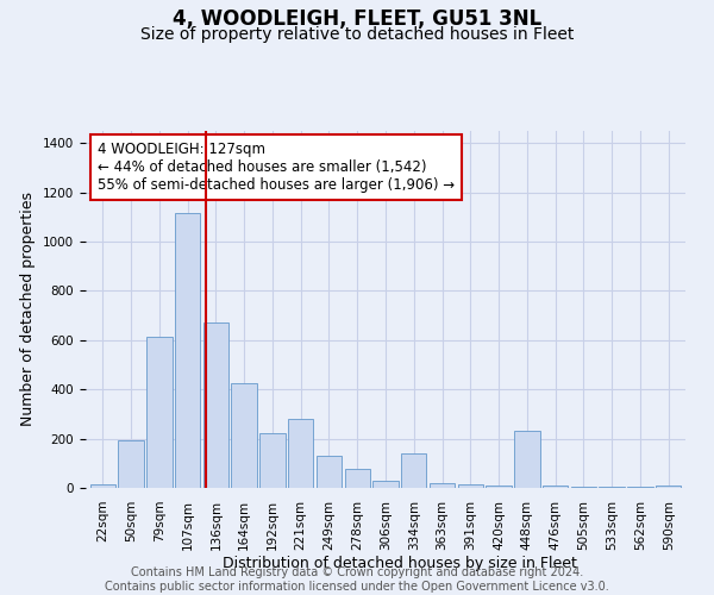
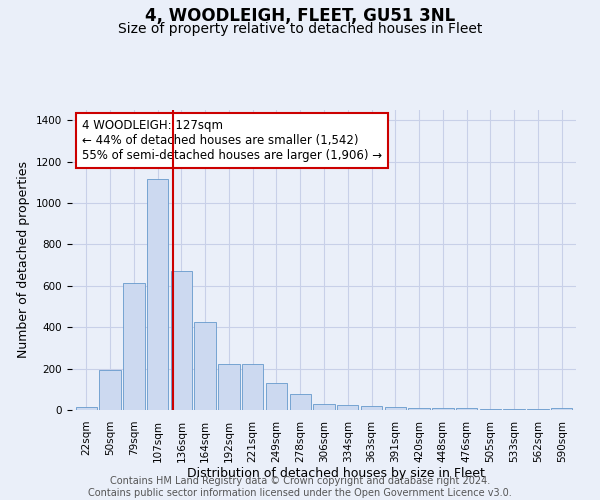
221sqm: 280 -> 220
334sqm: 140 -> 25
448sqm: 230 -> 8
